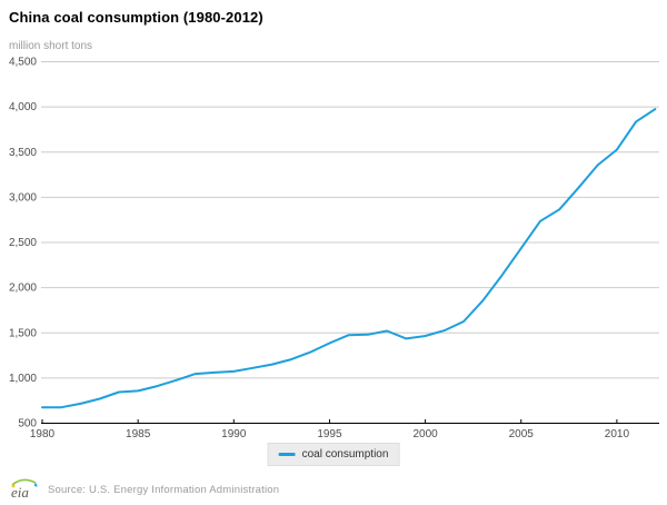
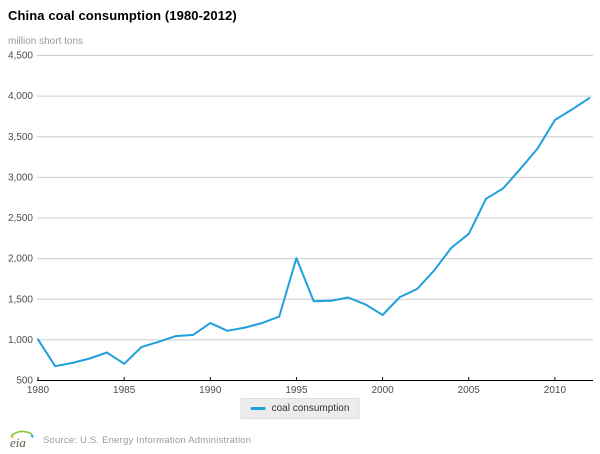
1980: 700 -> 1000
1985: 900 -> 700
1990: 1100 -> 1200
1995: 1400 -> 2000
2000: 1500 -> 1300
2005: 2400 -> 2300
2010: 3500 -> 3700
